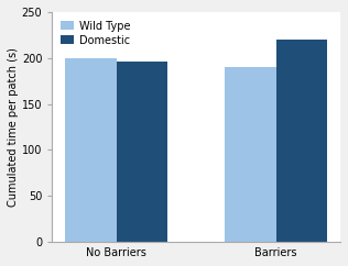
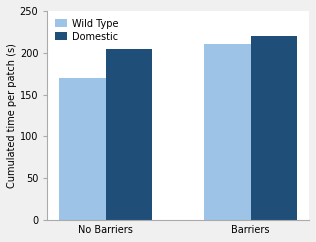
Wild Type/No Barriers: 200 -> 170
Domestic/No Barriers: 196 -> 205
Wild Type/Barriers: 190 -> 210
